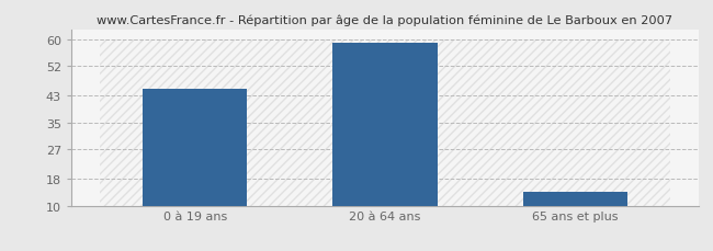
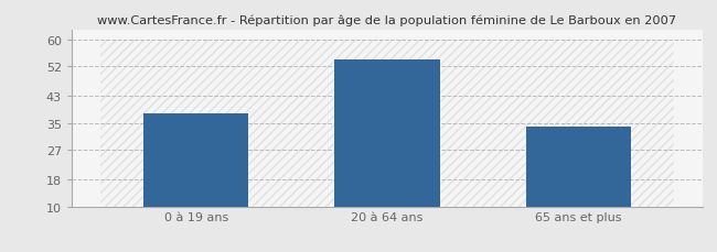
0 à 19 ans: 45 -> 38
20 à 64 ans: 59 -> 54
65 ans et plus: 14 -> 34
